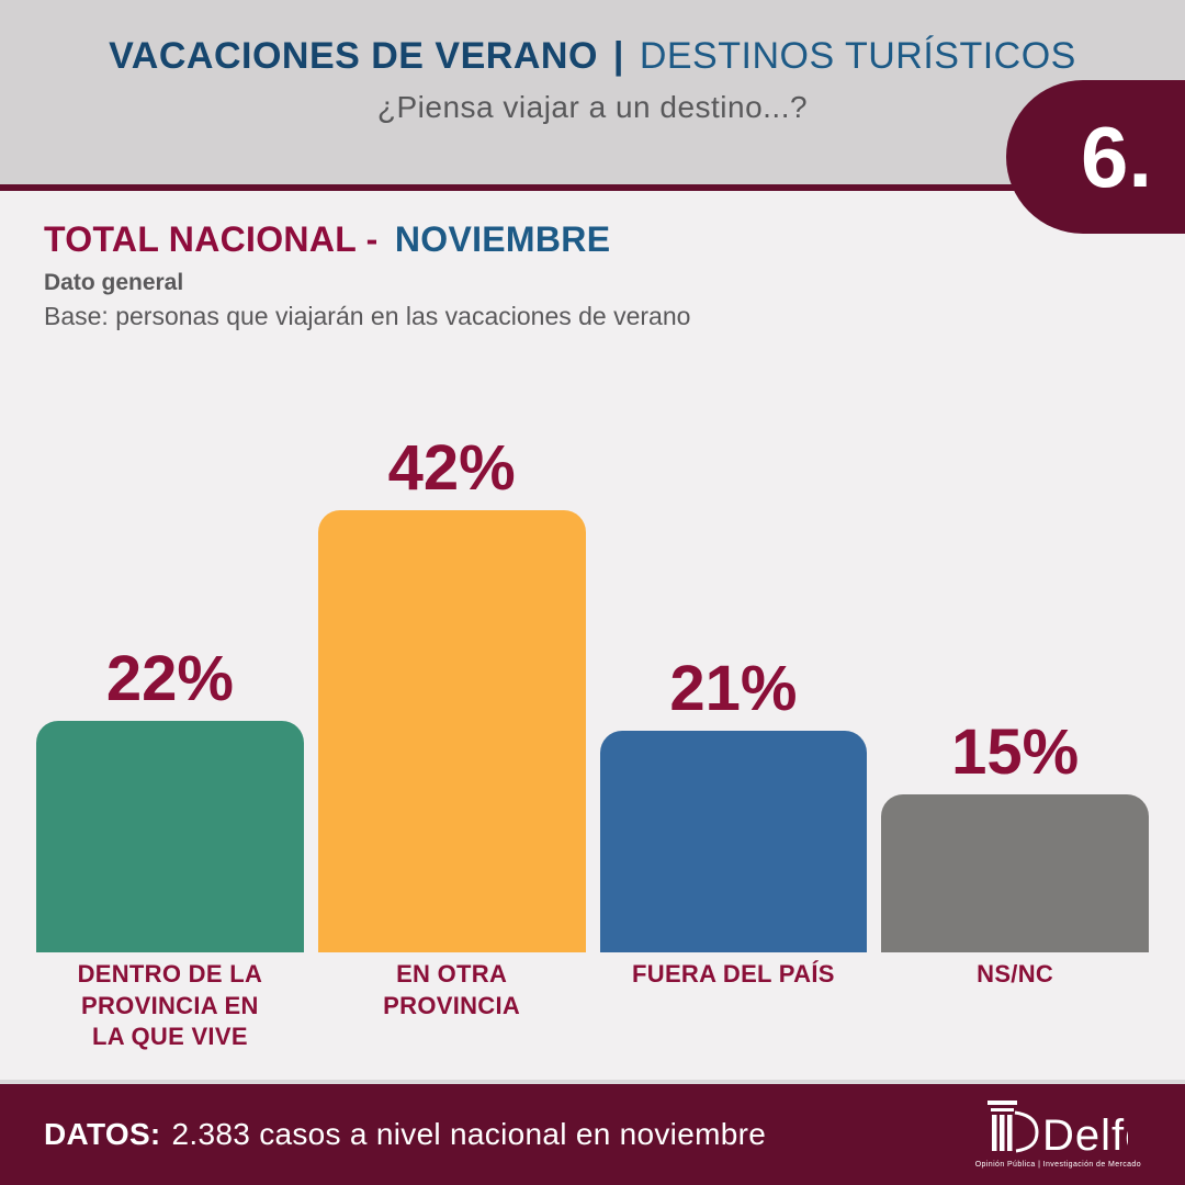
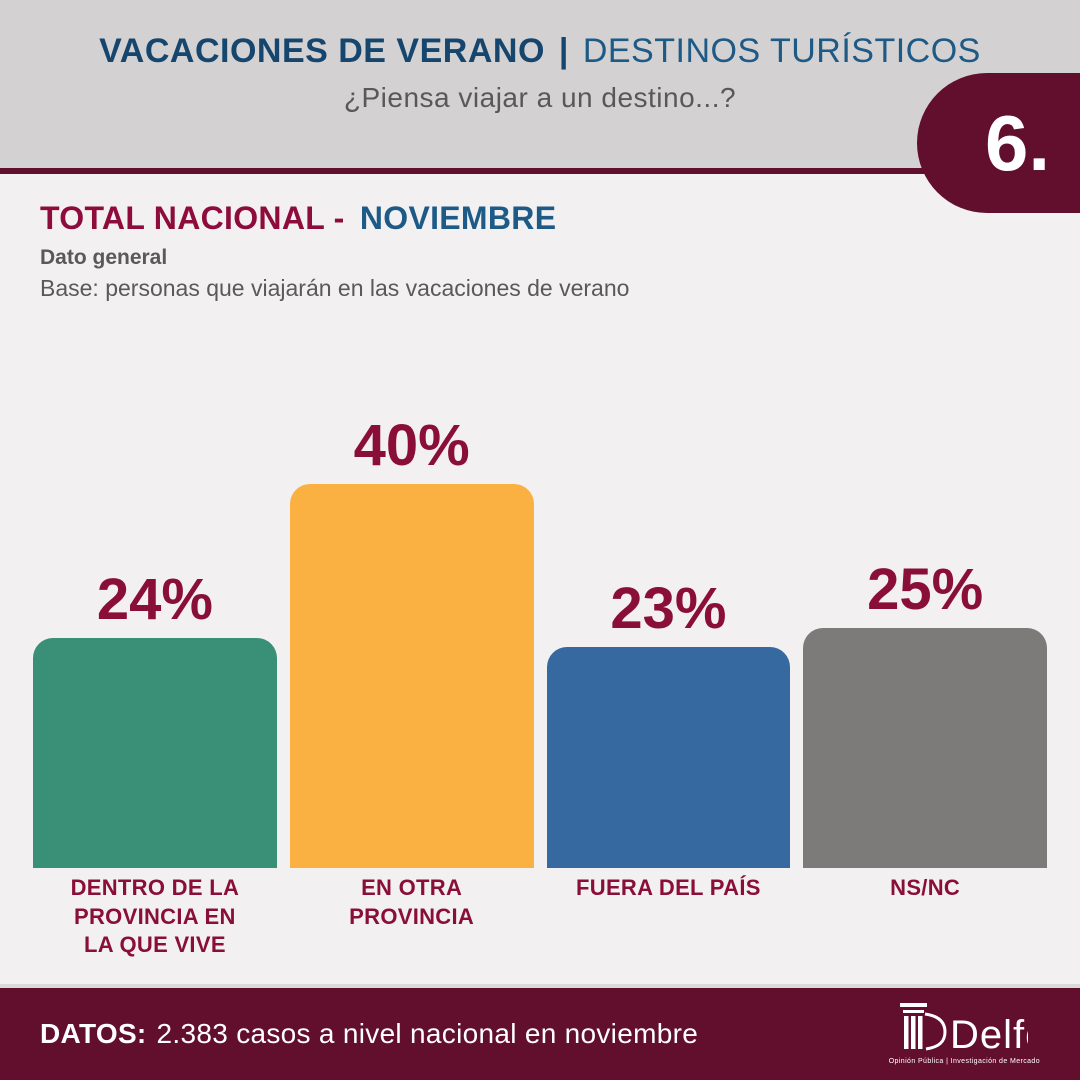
DENTRO DE LA PROVINCIA EN LA QUE VIVE: 22% -> 24%
EN OTRA PROVINCIA: 42% -> 40%
FUERA DEL PAÍS: 21% -> 23%
NS/NC: 15% -> 25%
